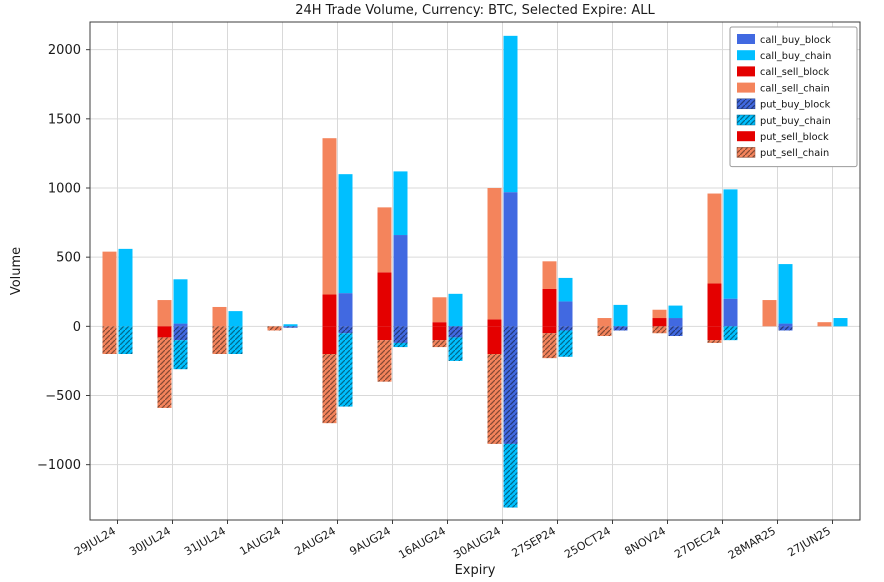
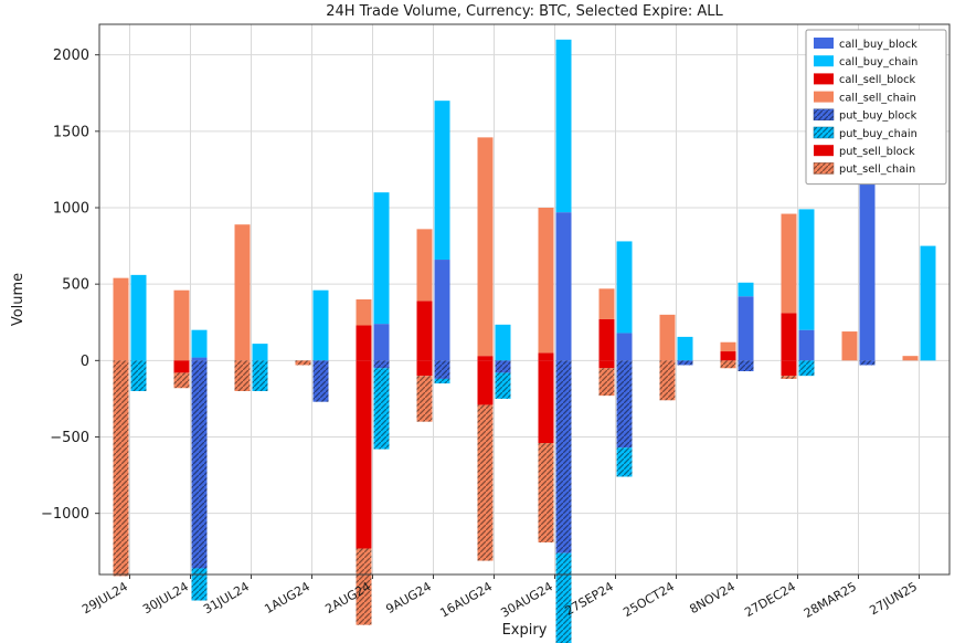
put_sell_chain/29JUL24: 200 -> 1410
call_buy_chain/30JUL24: 320 -> 180
call_sell_chain/30JUL24: 190 -> 460
put_buy_block/30JUL24: 100 -> 1360
put_sell_chain/30JUL24: 510 -> 100
call_sell_chain/31JUL24: 140 -> 890
call_buy_chain/1AUG24: 20 -> 460
put_buy_block/1AUG24: 10 -> 270
call_sell_chain/2AUG24: 1130 -> 170
put_sell_block/2AUG24: 200 -> 1230
call_buy_chain/9AUG24: 460 -> 1040
call_sell_chain/16AUG24: 180 -> 1430
put_sell_block/16AUG24: 100 -> 290
put_sell_chain/16AUG24: 50 -> 1020
put_buy_block/30AUG24: 850 -> 1260
put_buy_chain/30AUG24: 460 -> 810
put_sell_block/30AUG24: 200 -> 540
call_buy_chain/27SEP24: 170 -> 600
put_buy_block/27SEP24: 30 -> 570
call_sell_chain/25OCT24: 60 -> 300
put_sell_chain/25OCT24: 70 -> 260
call_buy_block/8NOV24: 60 -> 420
call_buy_block/28MAR25: 20 -> 1180
call_buy_chain/28MAR25: 430 -> 80
call_buy_chain/27JUN25: 60 -> 750
